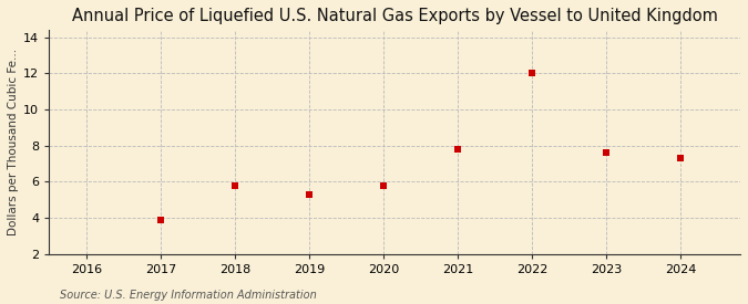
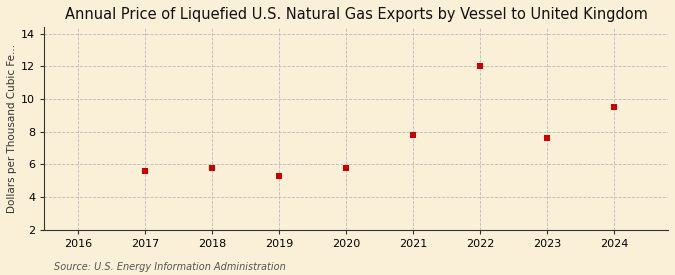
2017: 3.9 -> 5.6
2024: 7.3 -> 9.5
